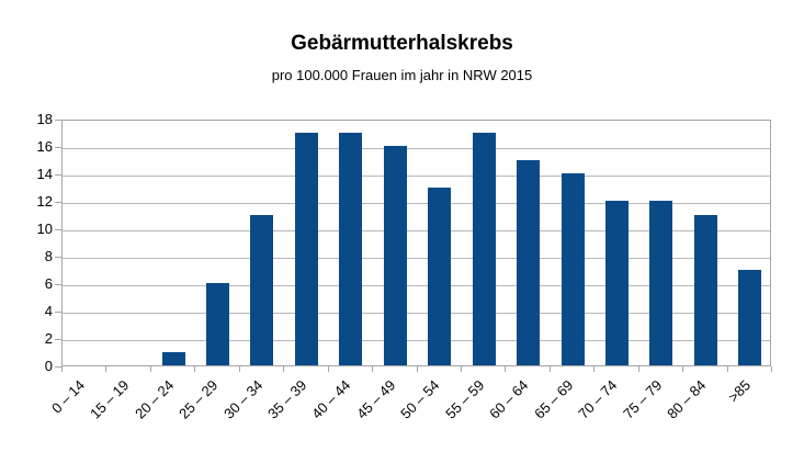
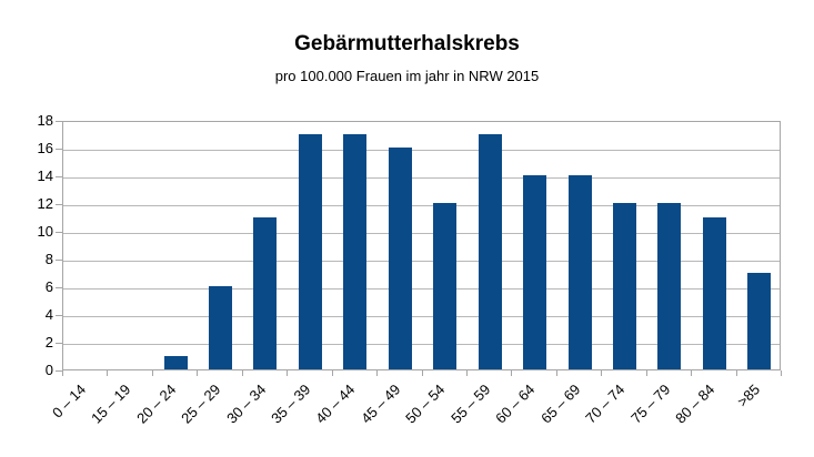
50 – 54: 13 -> 12
60 – 64: 15 -> 14
